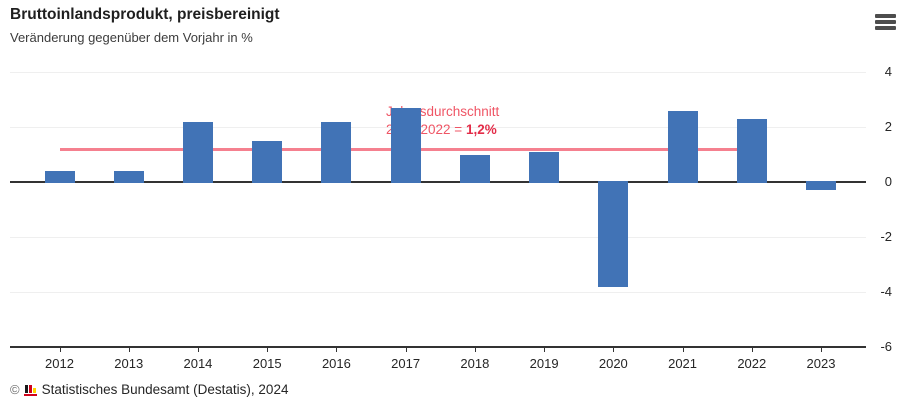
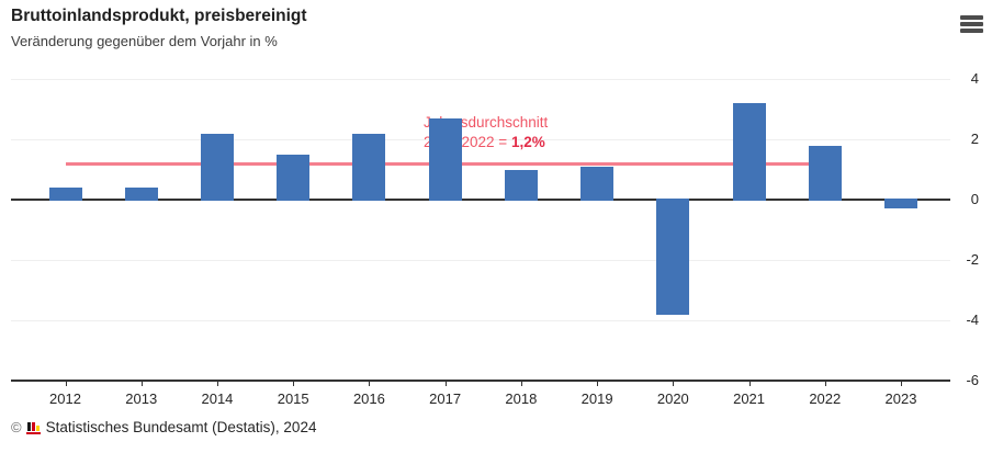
2021: 2.6 -> 3.2
2022: 2.3 -> 1.8
